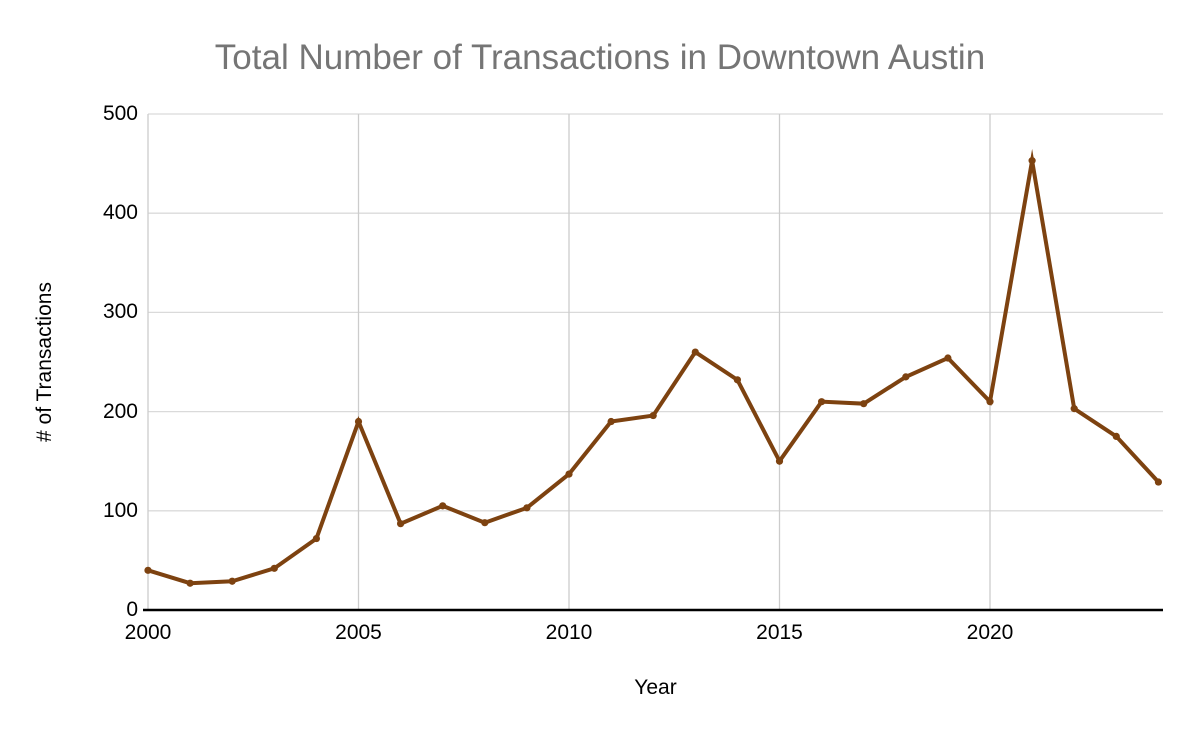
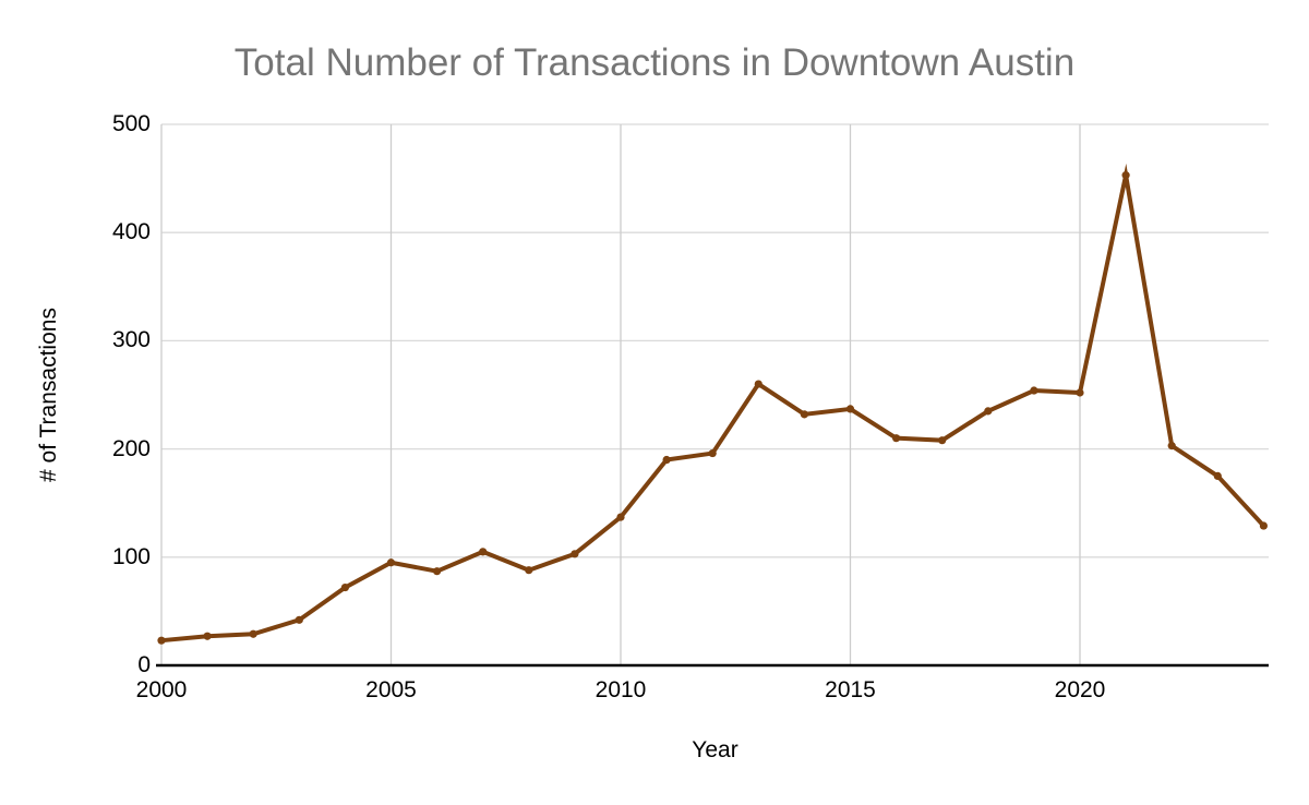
2000: 40 -> 20
2005: 190 -> 100
2015: 150 -> 240
2020: 210 -> 250
